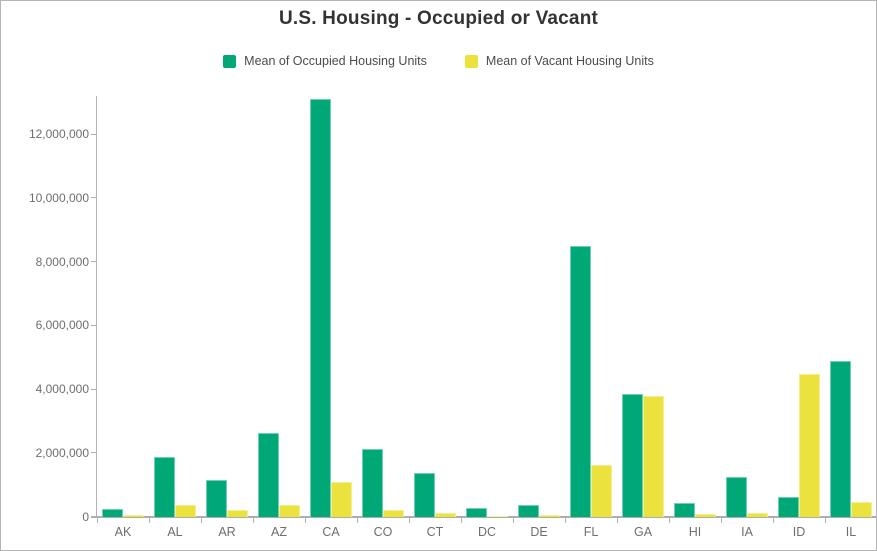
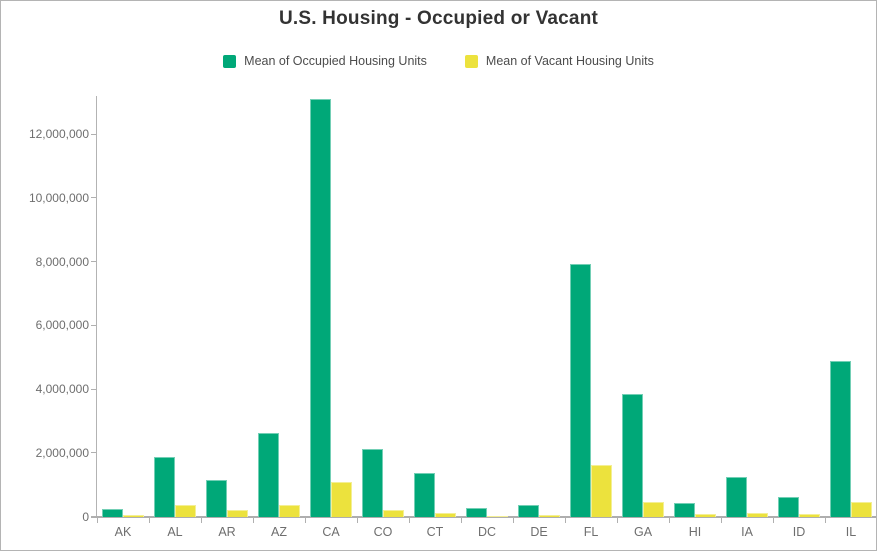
Mean of Occupied Housing Units/FL: 8500000 -> 8000000
Mean of Vacant Housing Units/GA: 3800000 -> 500000
Mean of Vacant Housing Units/ID: 4500000 -> 100000
